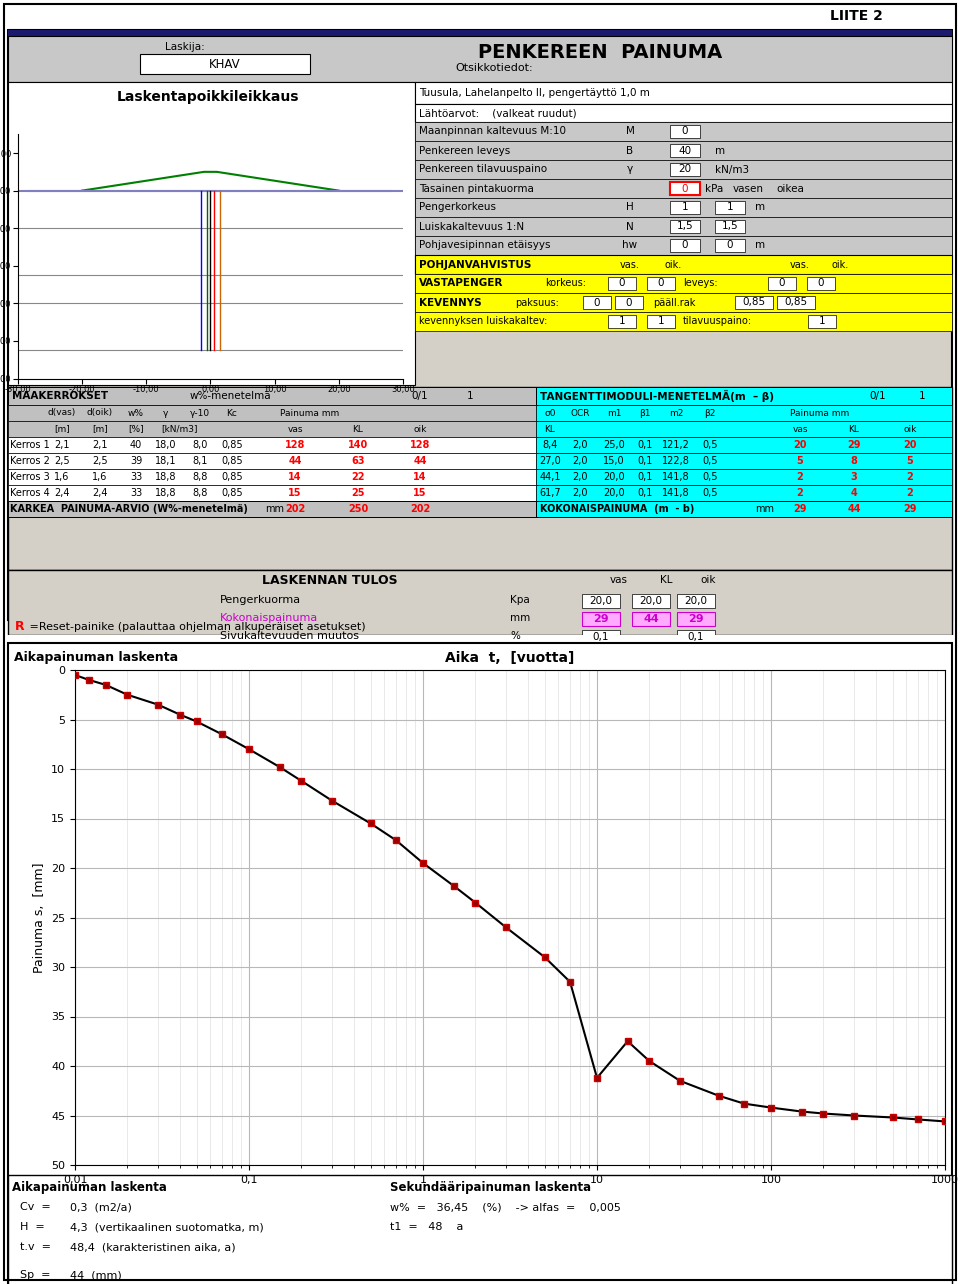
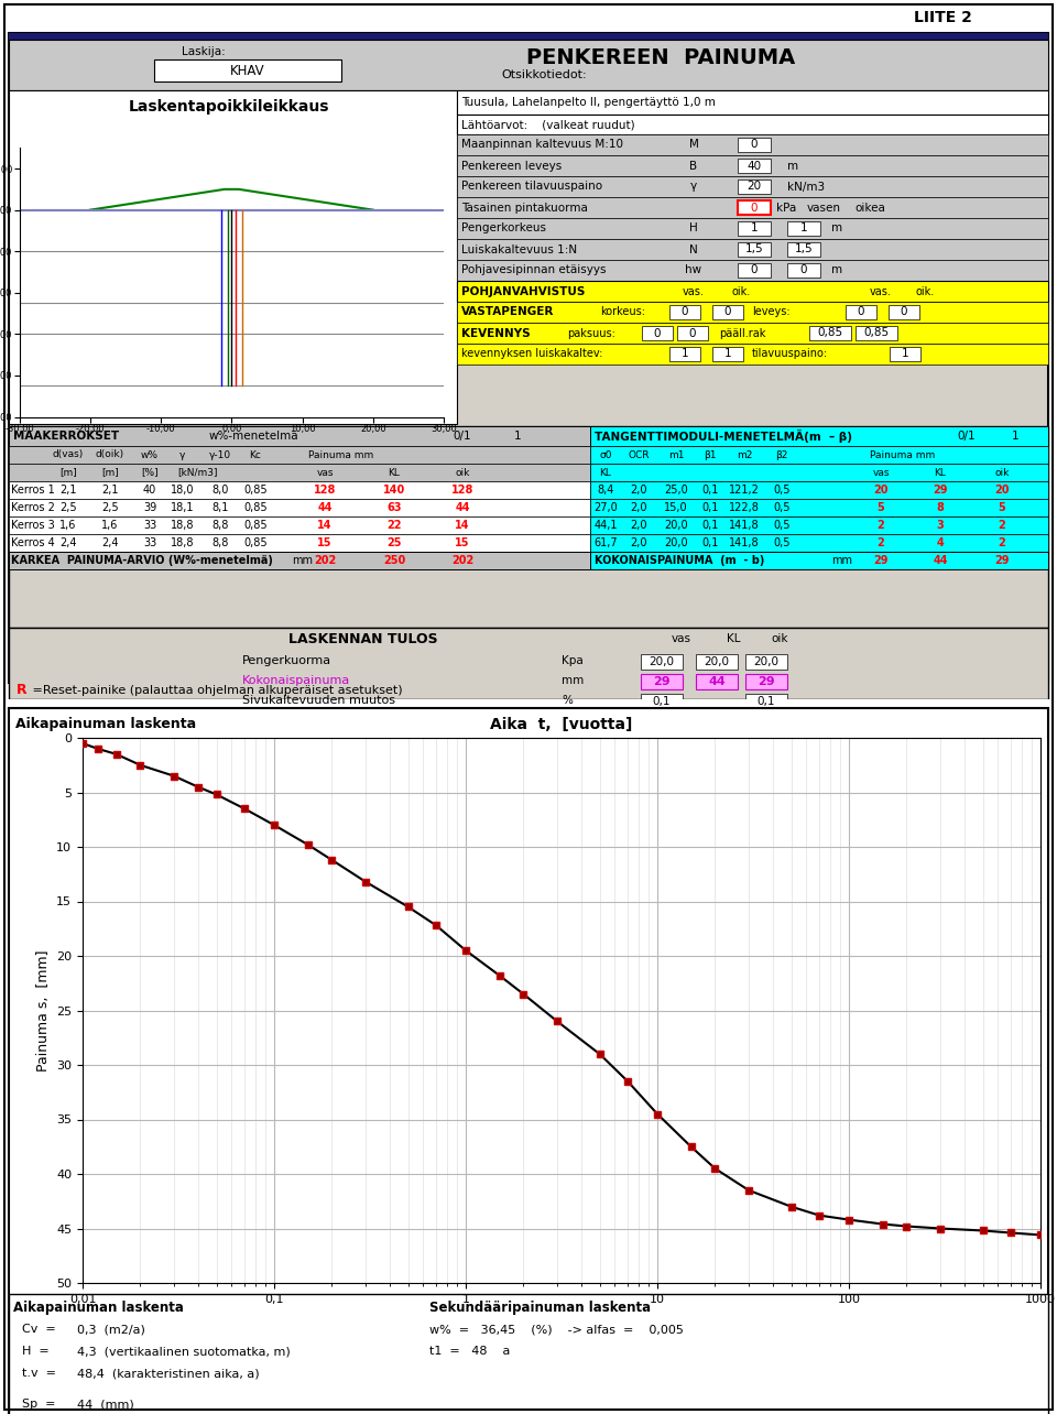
Aika t, [vuotta]/10: 41.2 -> 34.5
